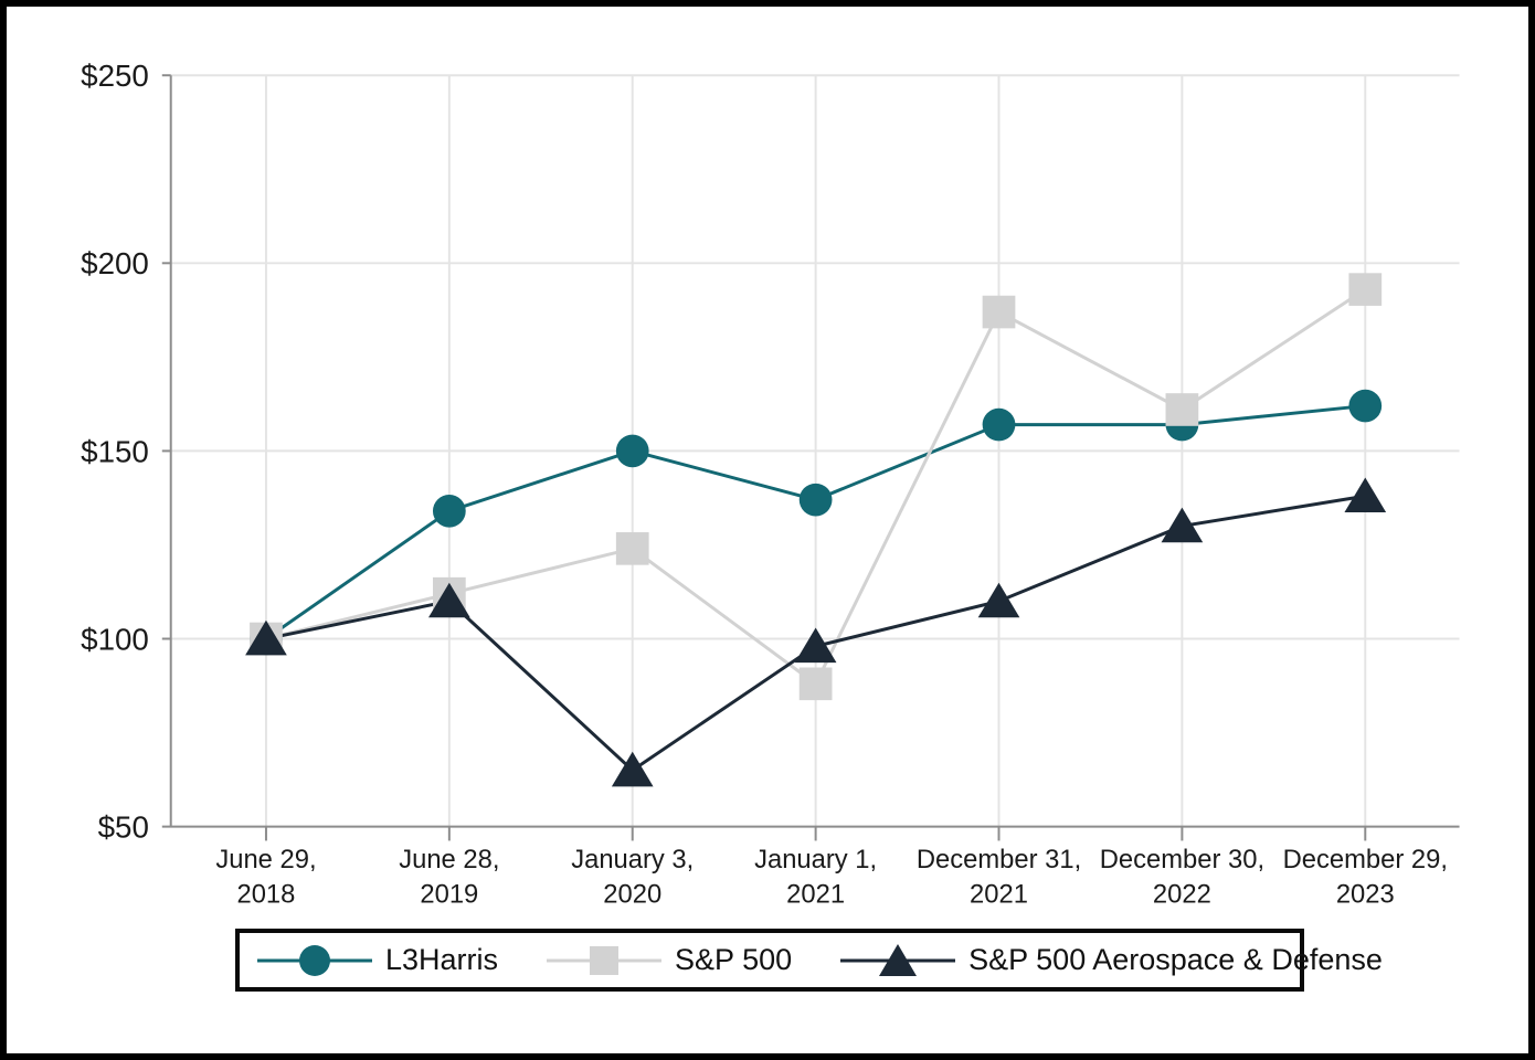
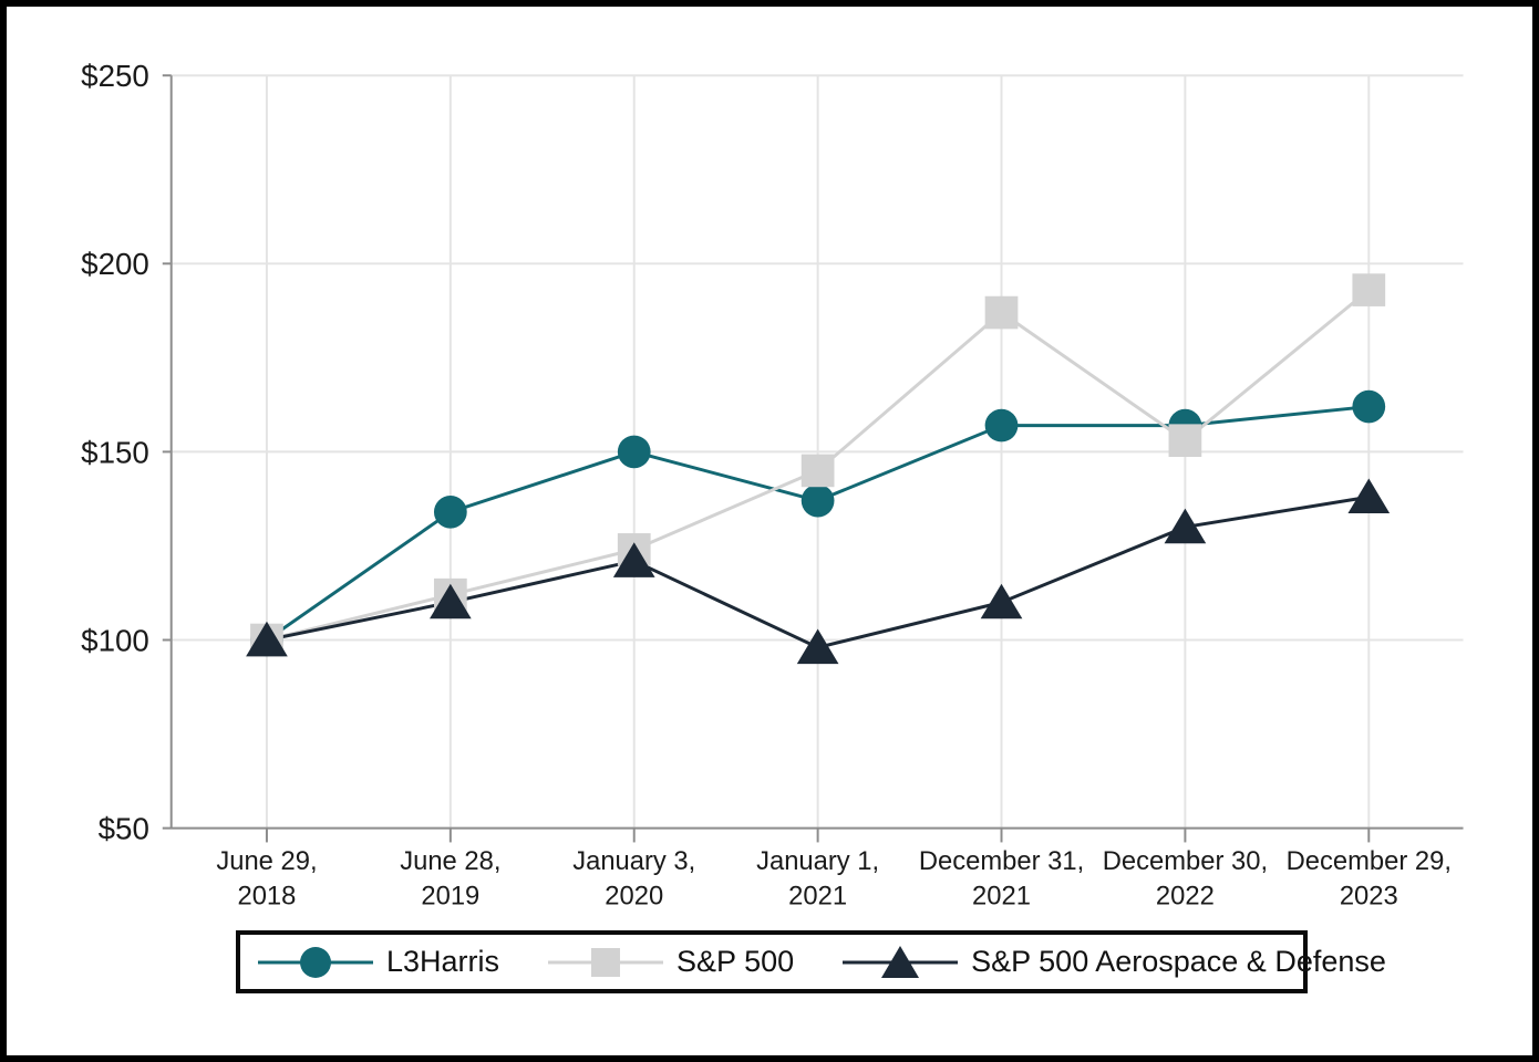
S&P 500 Aerospace & Defense/January 3, 2020: $65 -> $121
S&P 500/January 1, 2021: $88 -> $145
S&P 500/December 30, 2022: $161 -> $153
